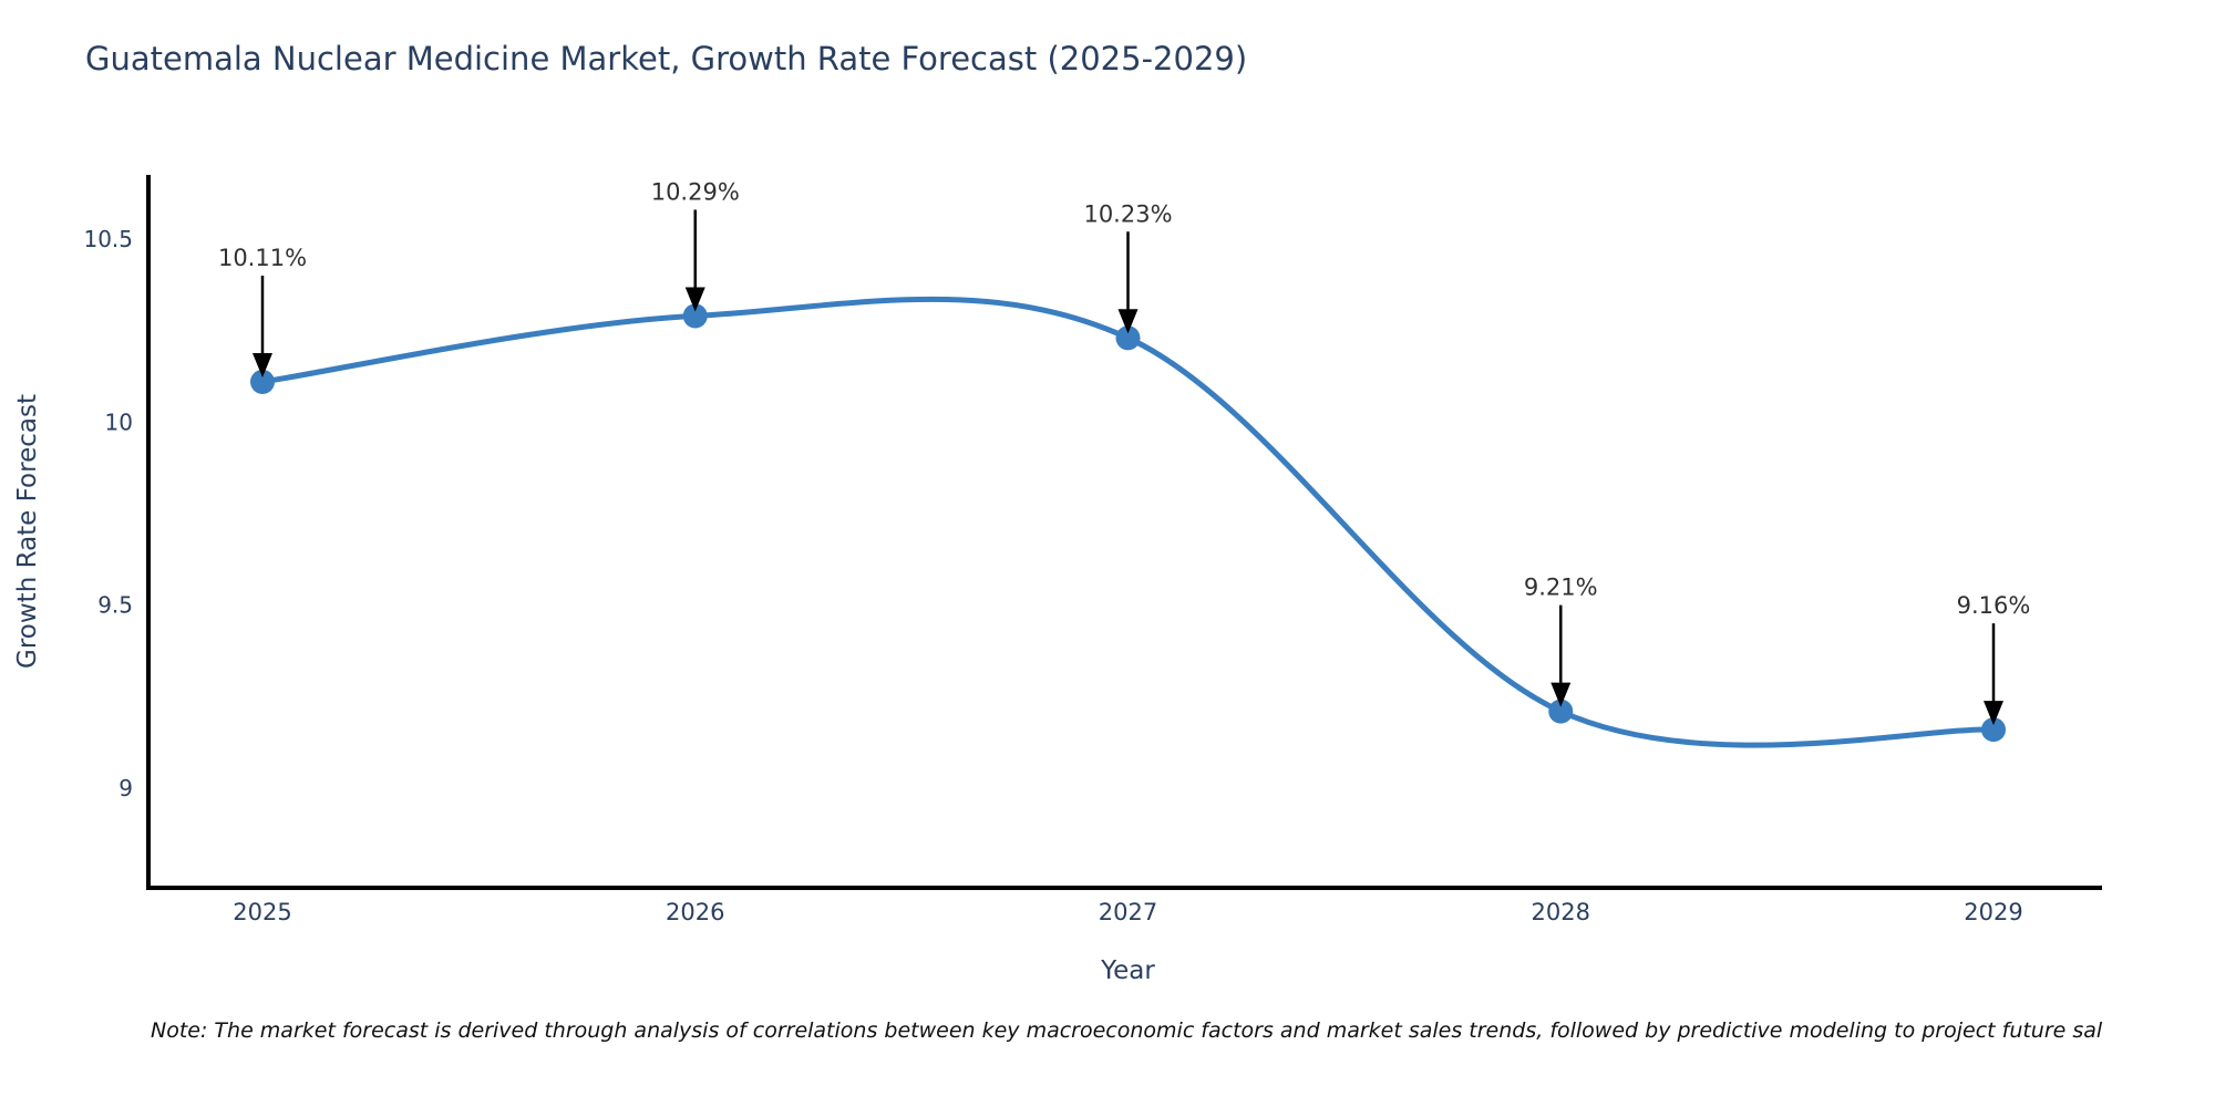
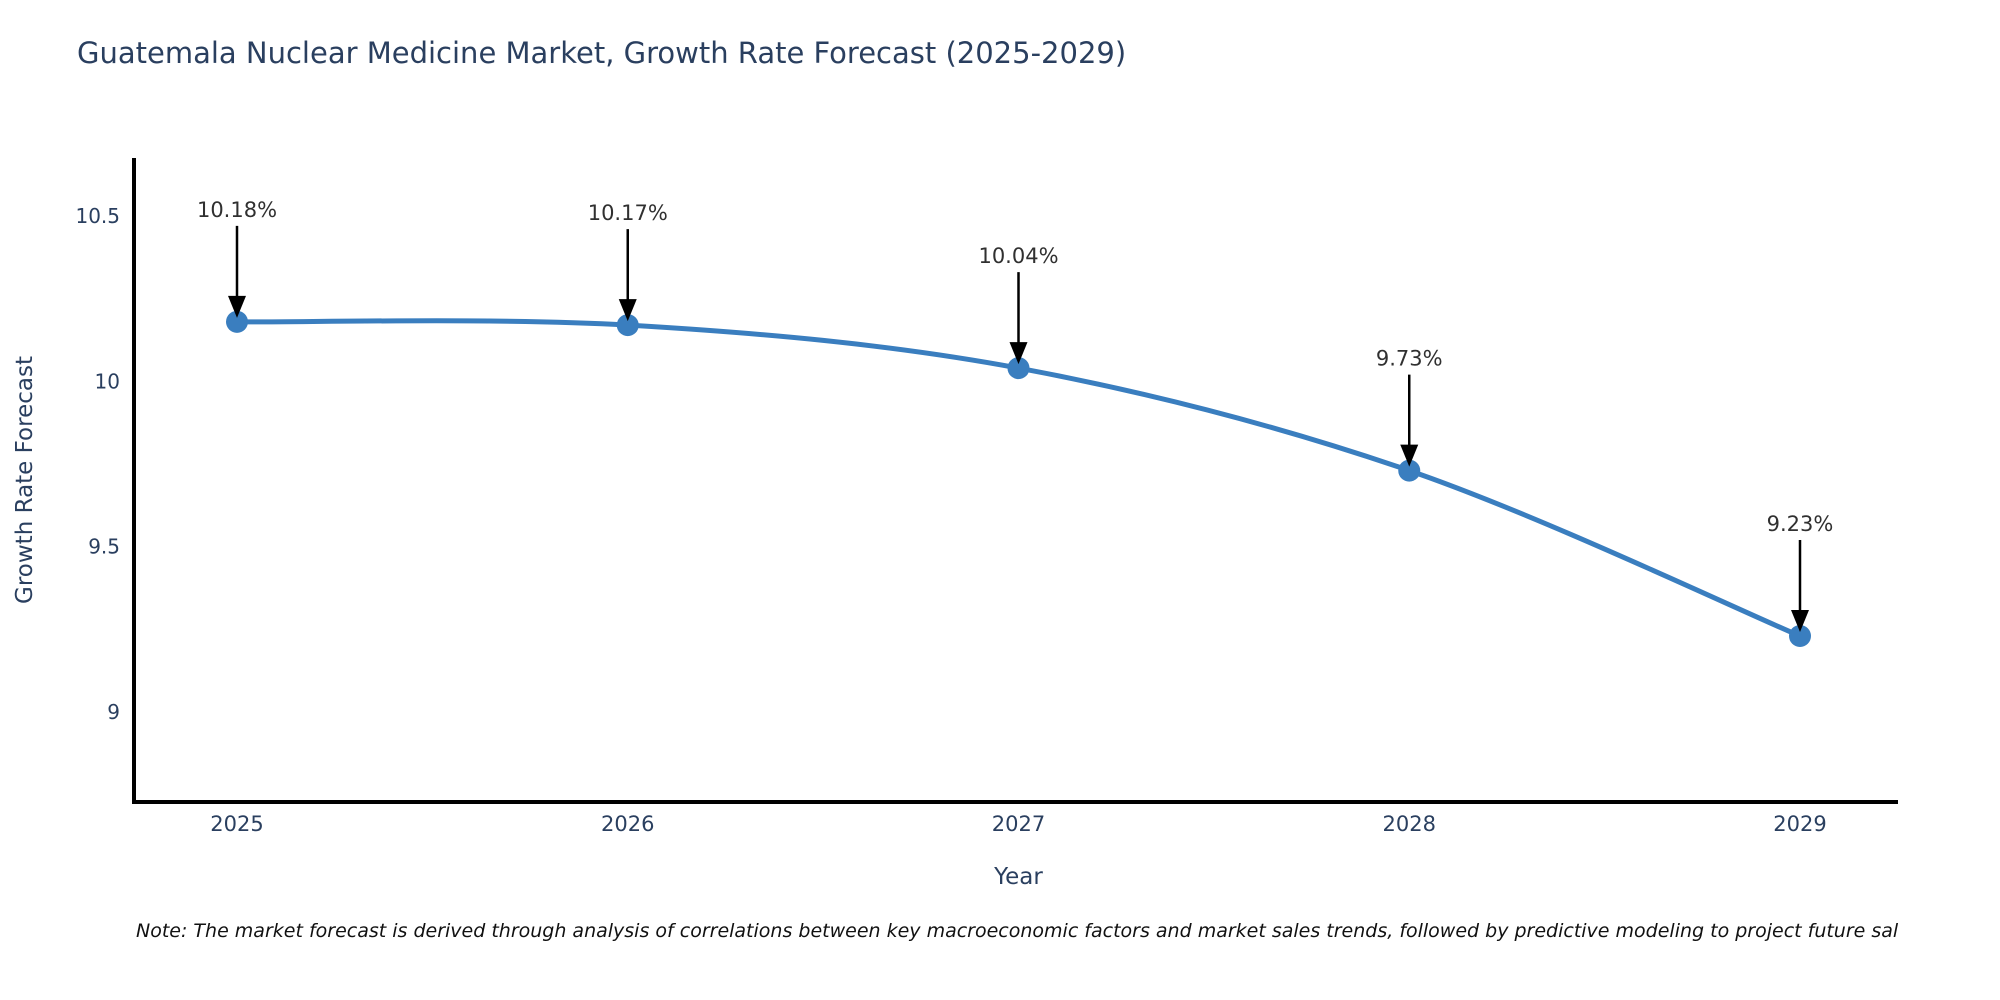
2025: 10.11% -> 10.18%
2026: 10.29% -> 10.17%
2027: 10.23% -> 10.04%
2028: 9.21% -> 9.73%
2029: 9.16% -> 9.23%
